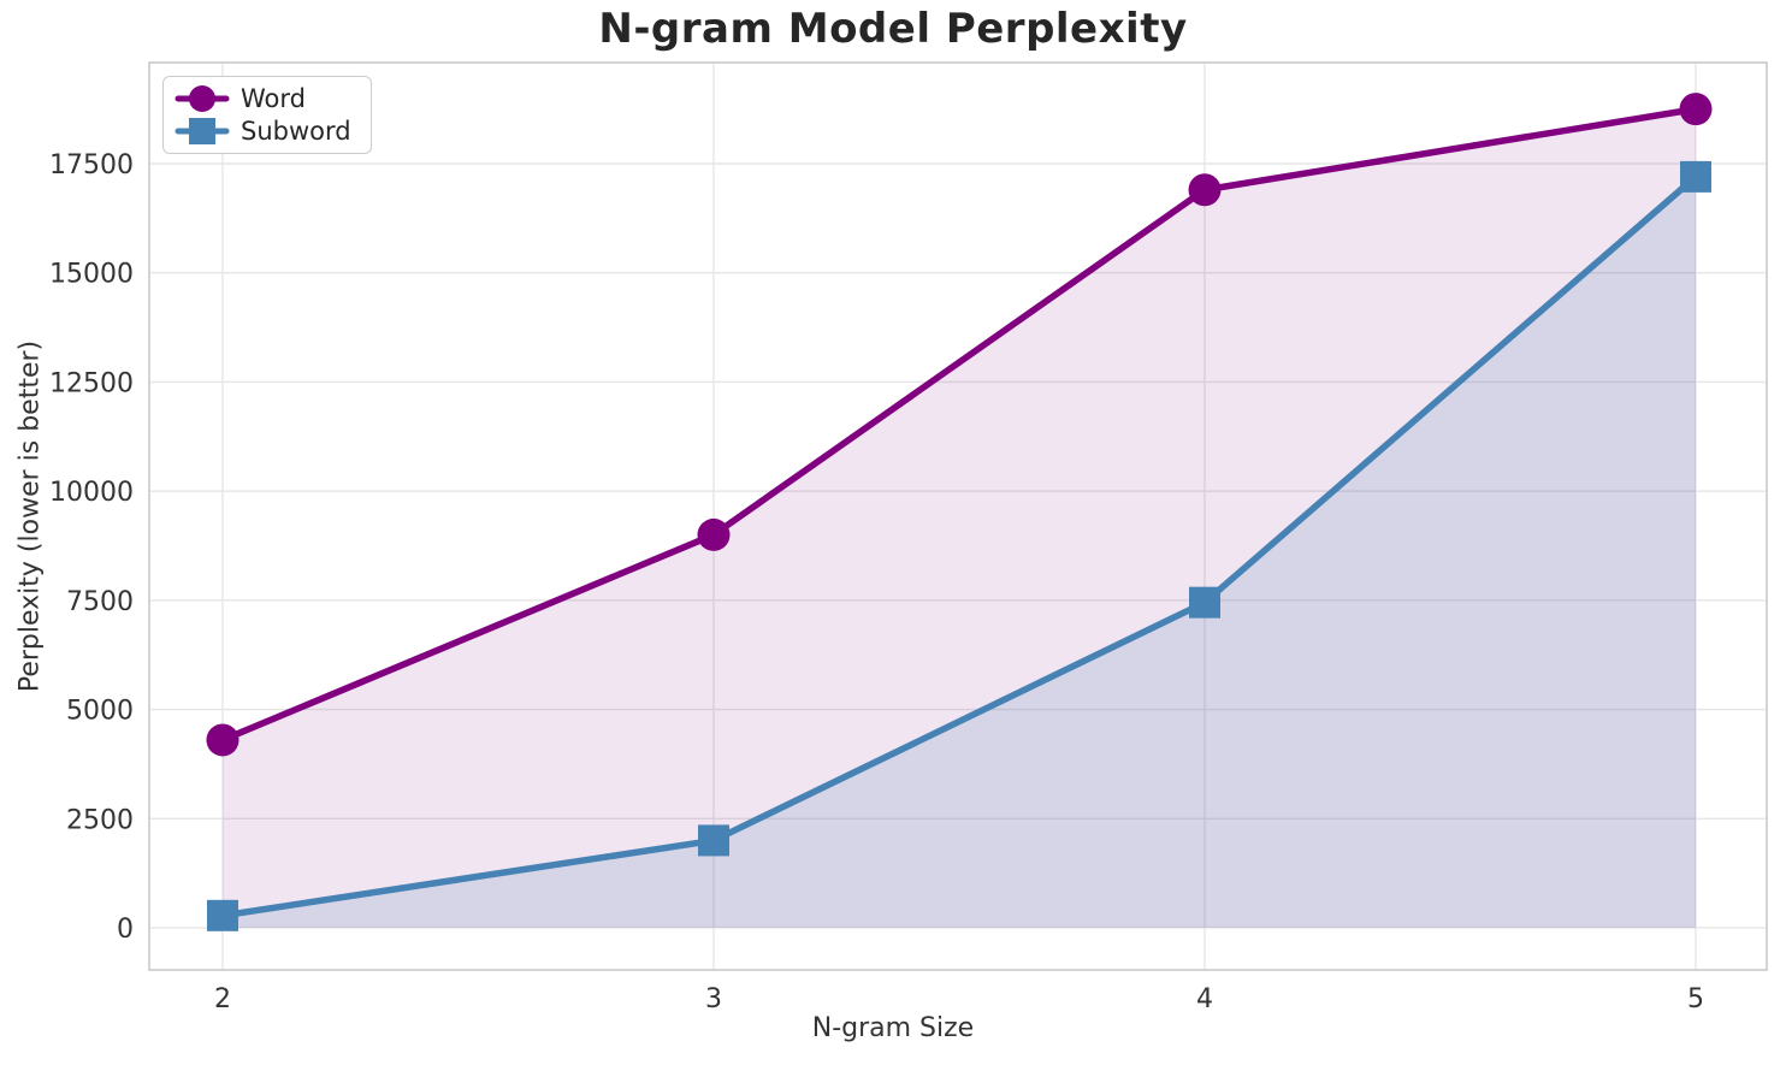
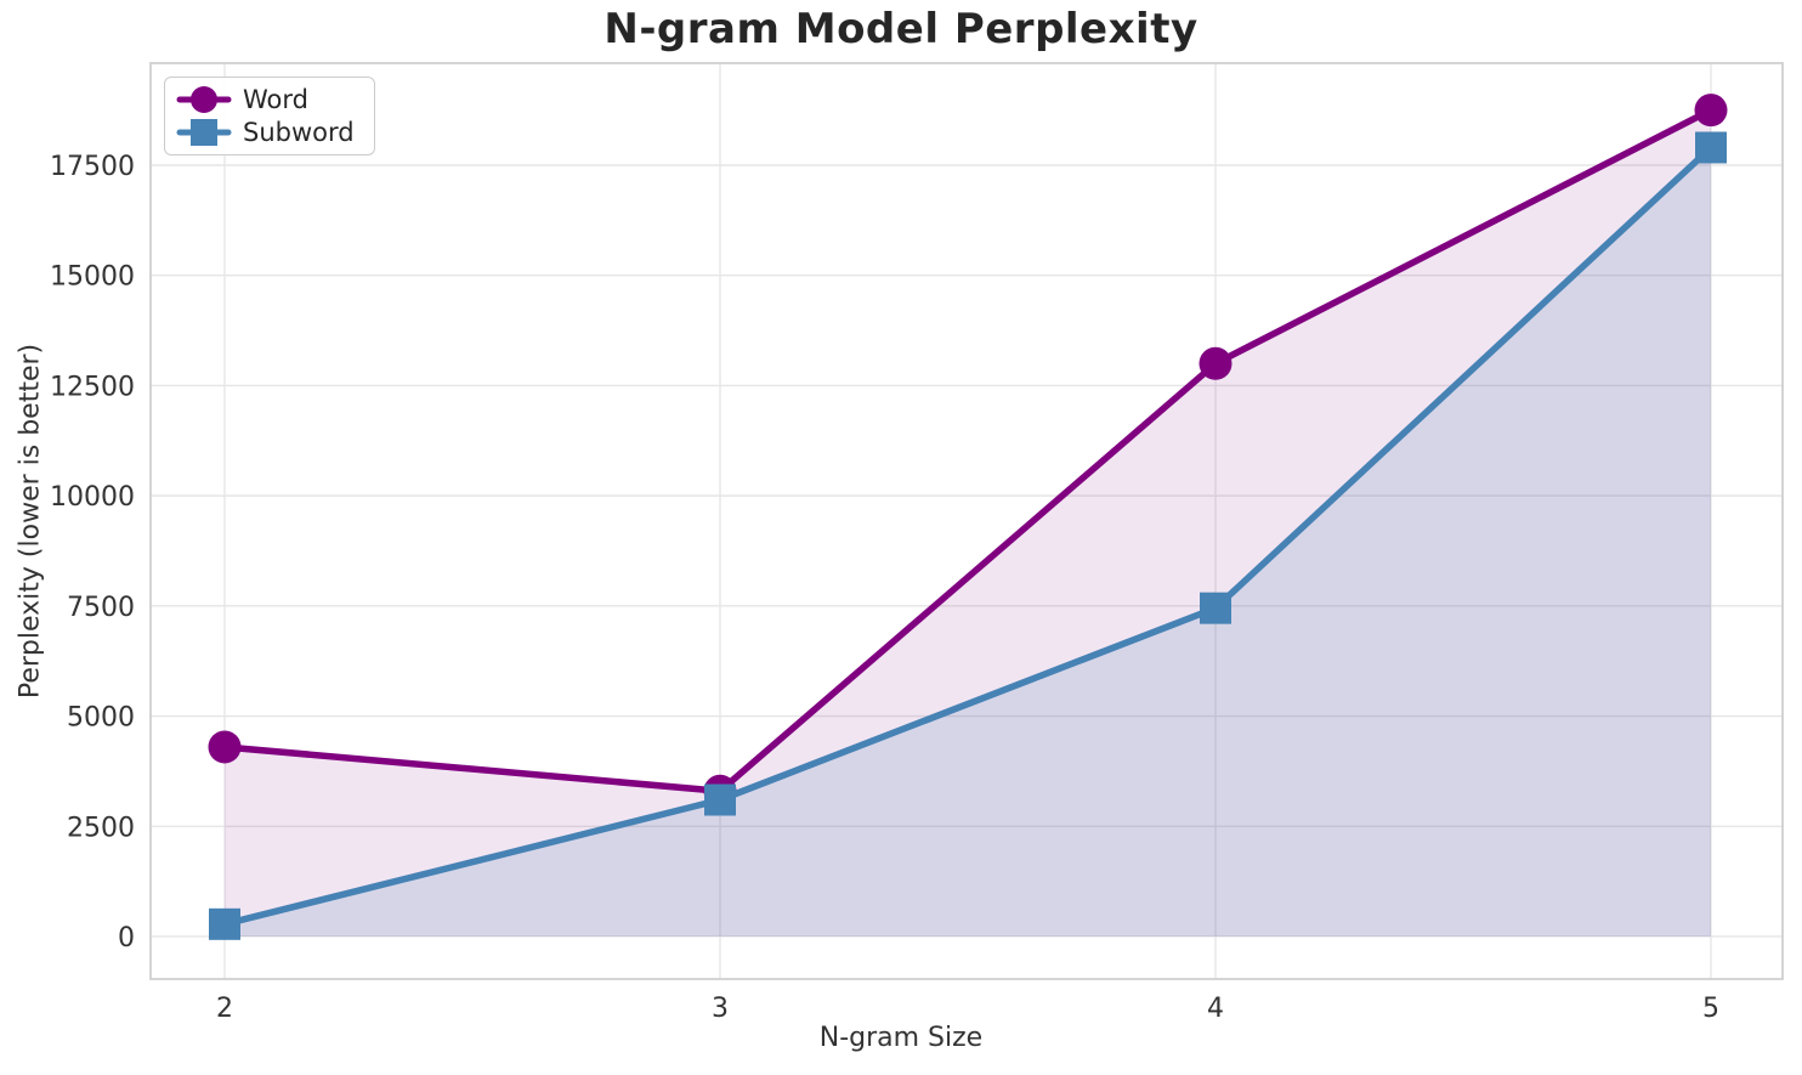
Word/3: 9000 -> 3300
Subword/3: 2000 -> 3100
Word/4: 16900 -> 13000
Subword/5: 17200 -> 17900
